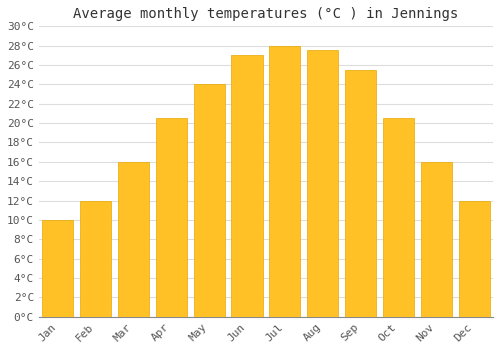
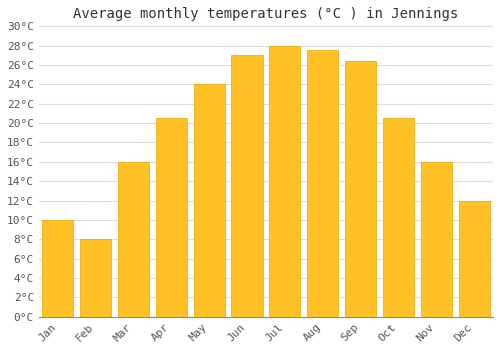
Feb: 12.0°C -> 8.0°C
Sep: 25.5°C -> 26.4°C
